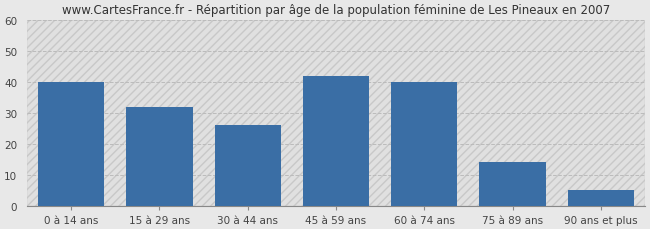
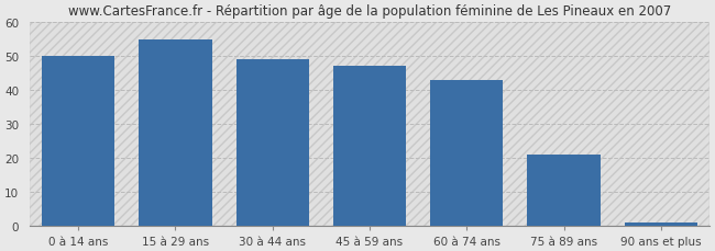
0 à 14 ans: 40 -> 50
15 à 29 ans: 32 -> 55
30 à 44 ans: 26 -> 49
45 à 59 ans: 42 -> 47
60 à 74 ans: 40 -> 43
75 à 89 ans: 14 -> 21
90 ans et plus: 5 -> 1
